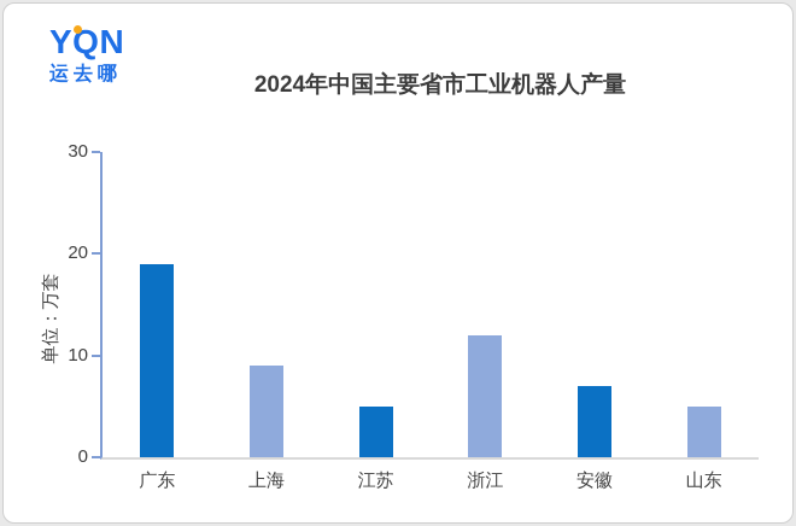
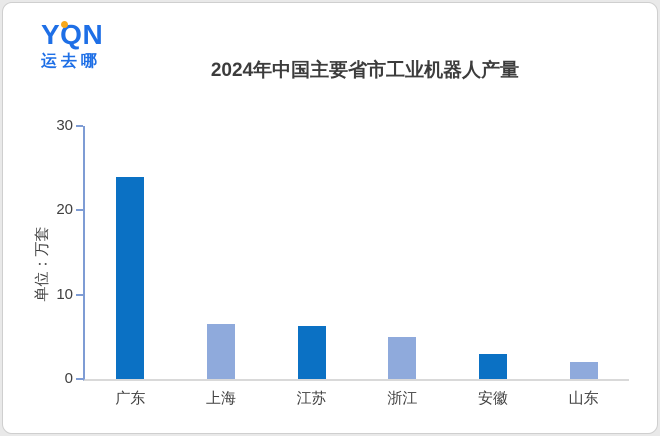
广东: 19 -> 24
上海: 9 -> 6
江苏: 5 -> 6
浙江: 12 -> 5
安徽: 7 -> 3
山东: 5 -> 2
